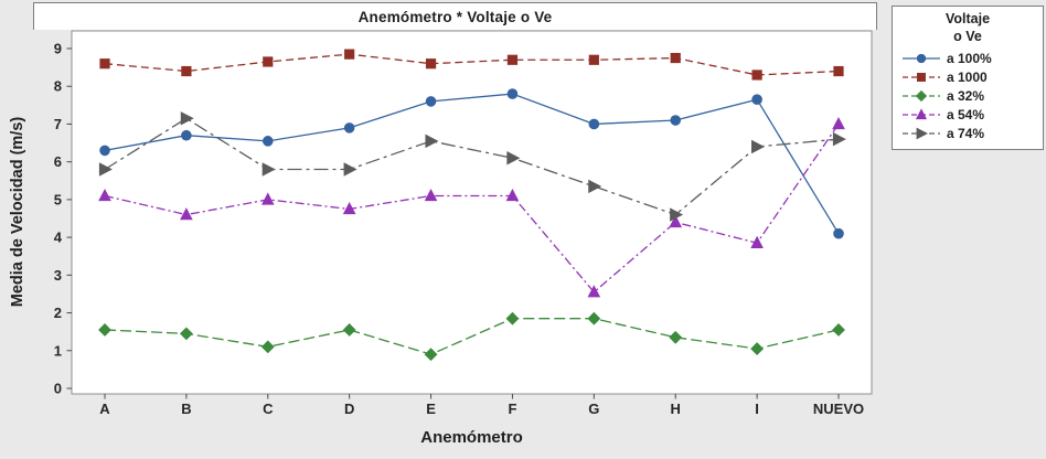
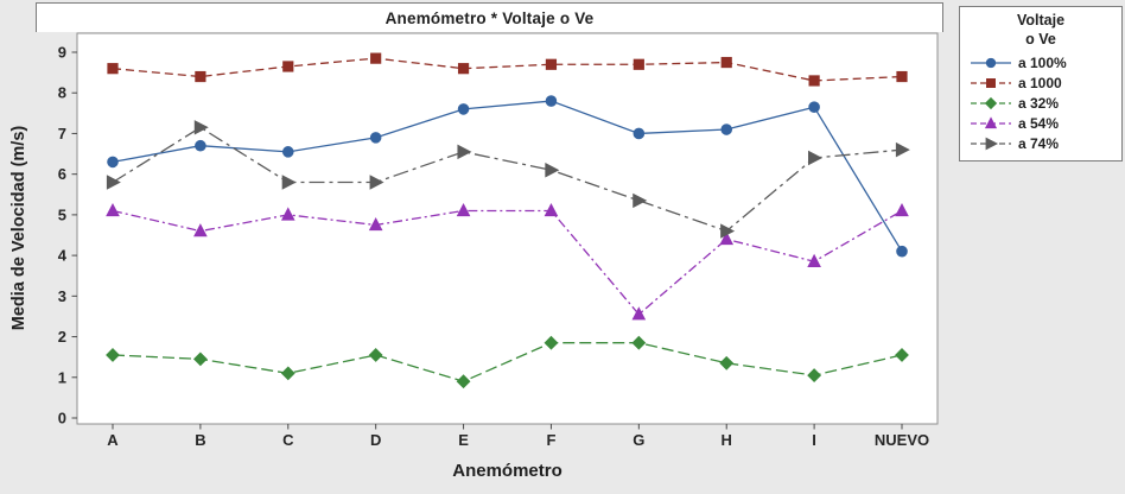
a 54%/NUEVO: 7.0 -> 5.1
